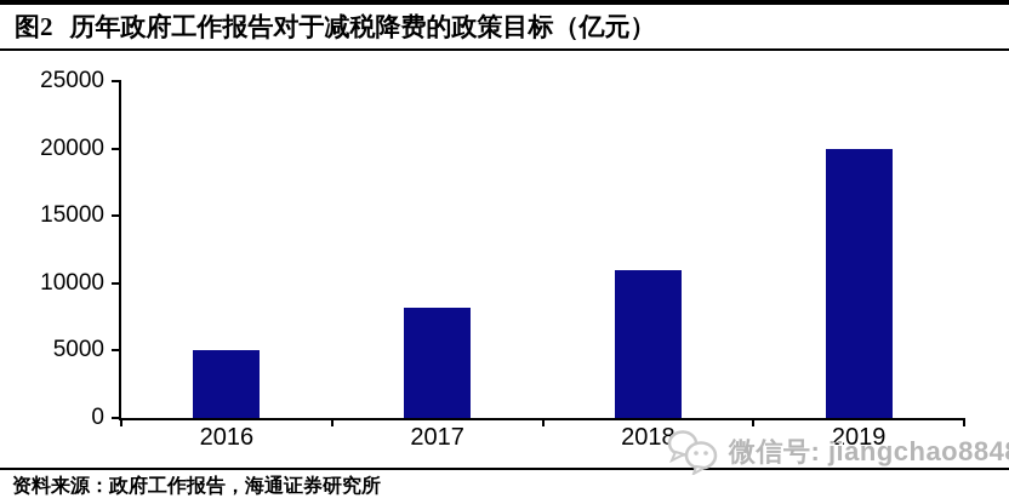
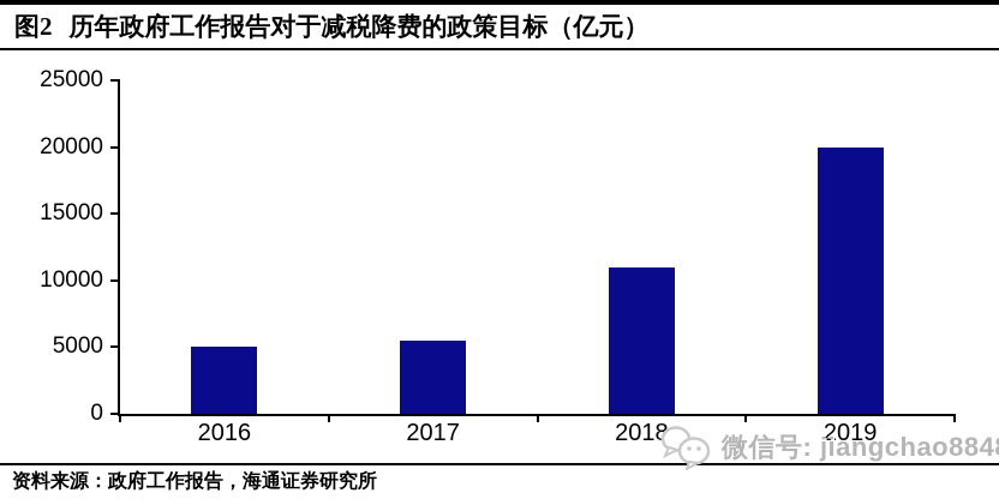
2017: 8200 -> 5500
